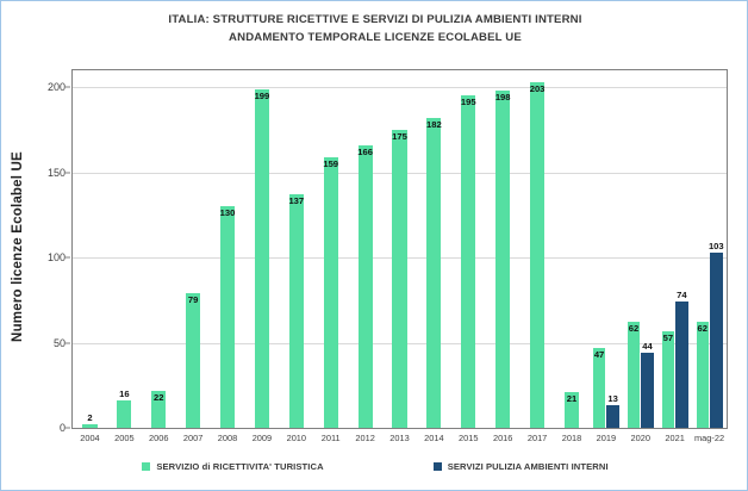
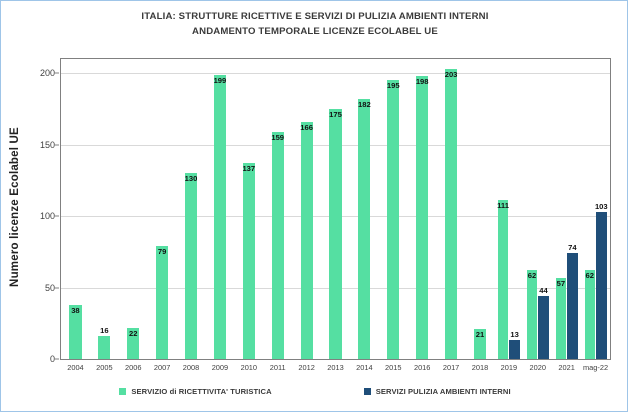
SERVIZIO di RICETTIVITA' TURISTICA/2004: 2 -> 38
SERVIZIO di RICETTIVITA' TURISTICA/2019: 47 -> 111
